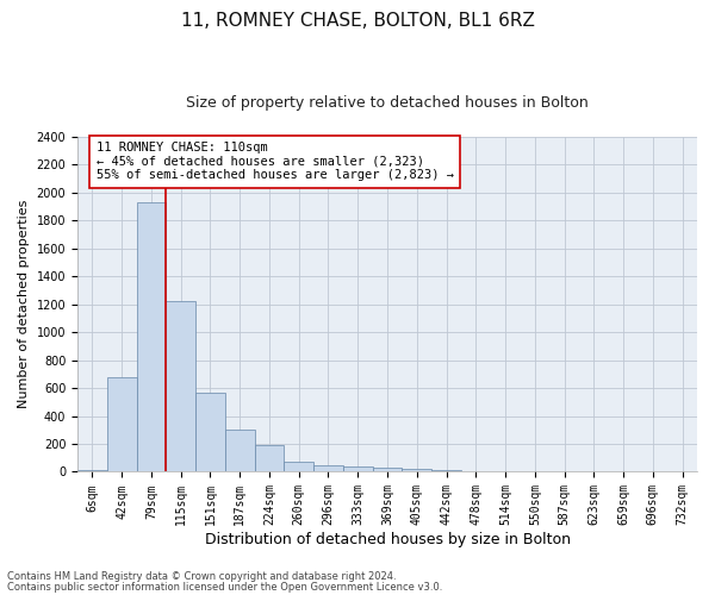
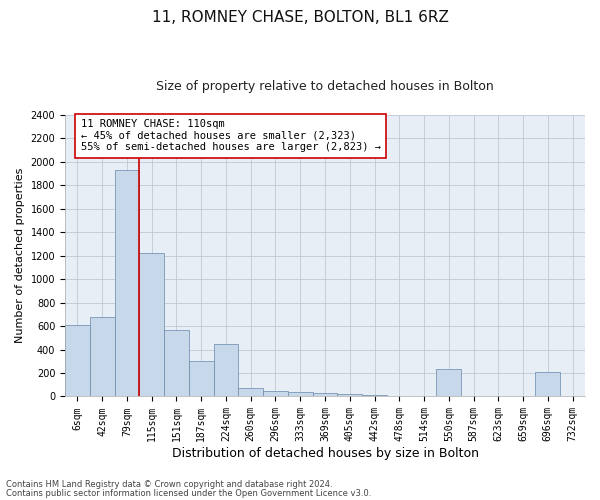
6sqm: 10 -> 610
224sqm: 200 -> 450
550sqm: 0 -> 230
696sqm: 0 -> 210
